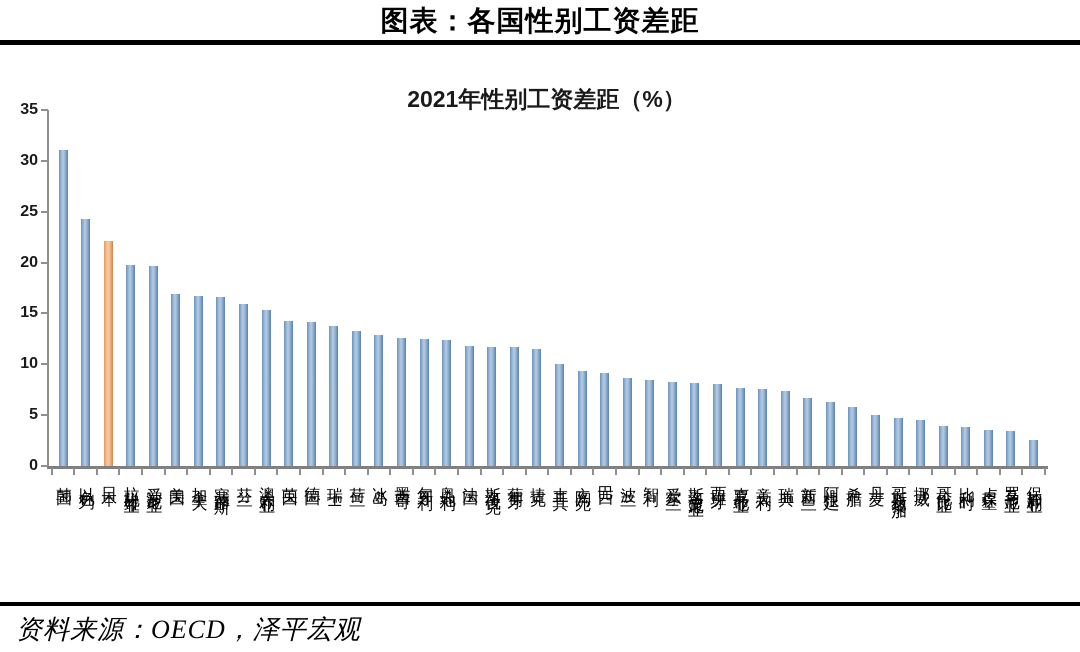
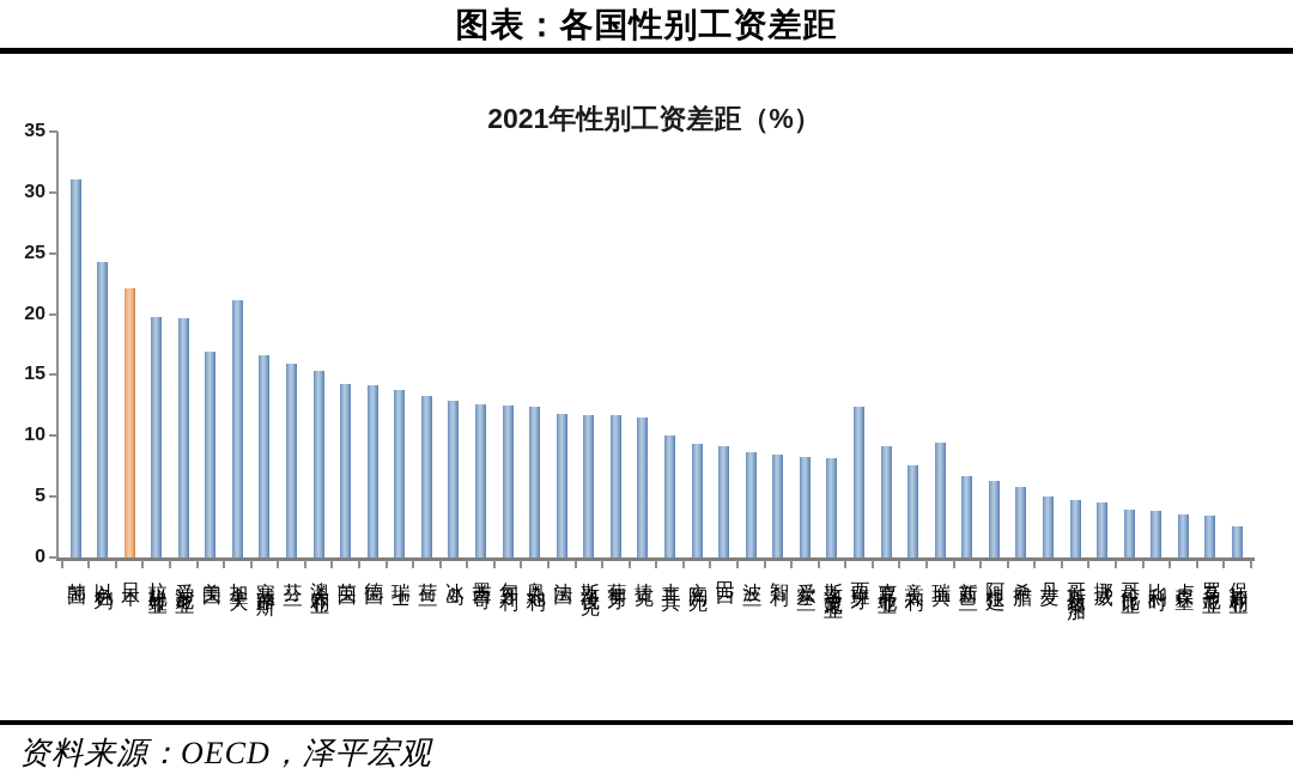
加拿大: 16.7 -> 21.1
西班牙: 8.1 -> 12.4
克罗地亚: 7.7 -> 9.1
瑞典: 7.4 -> 9.4
